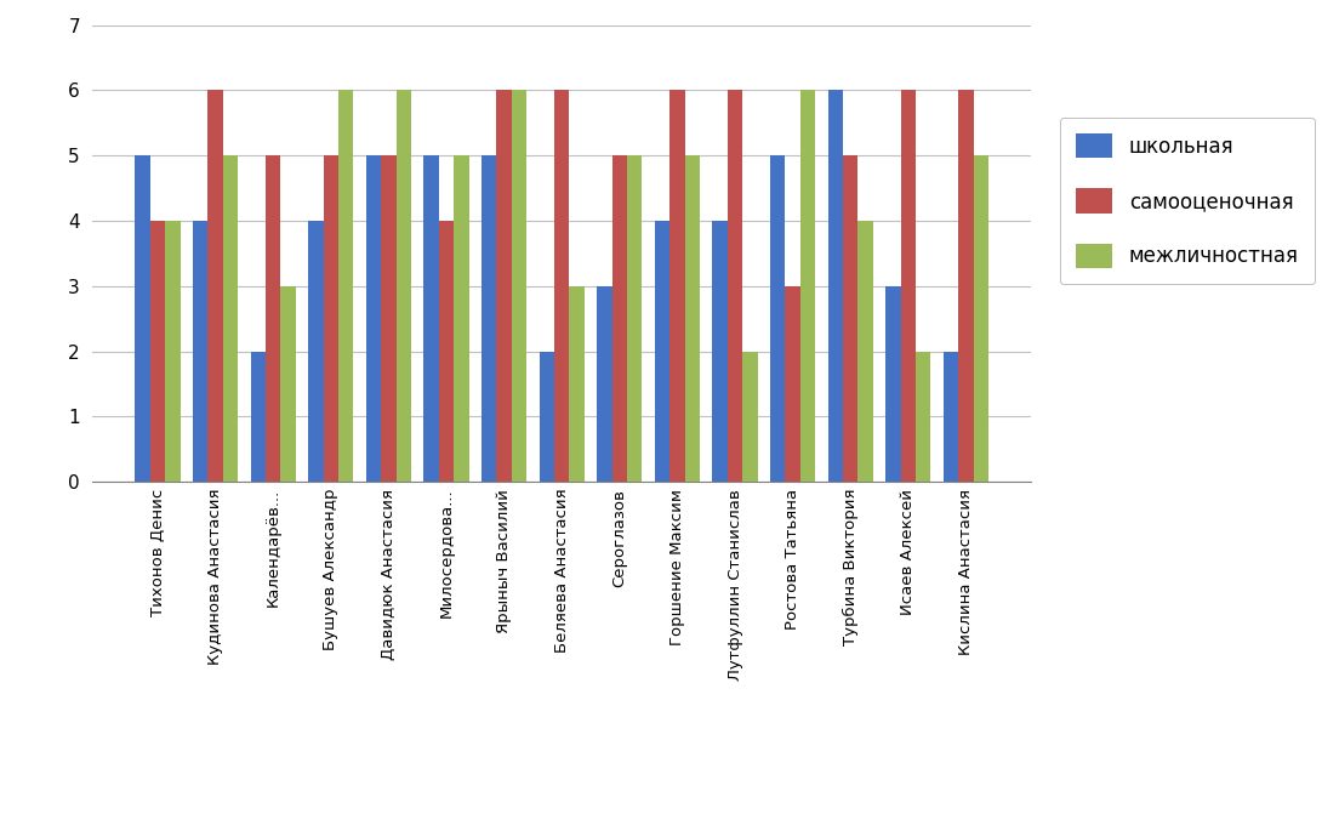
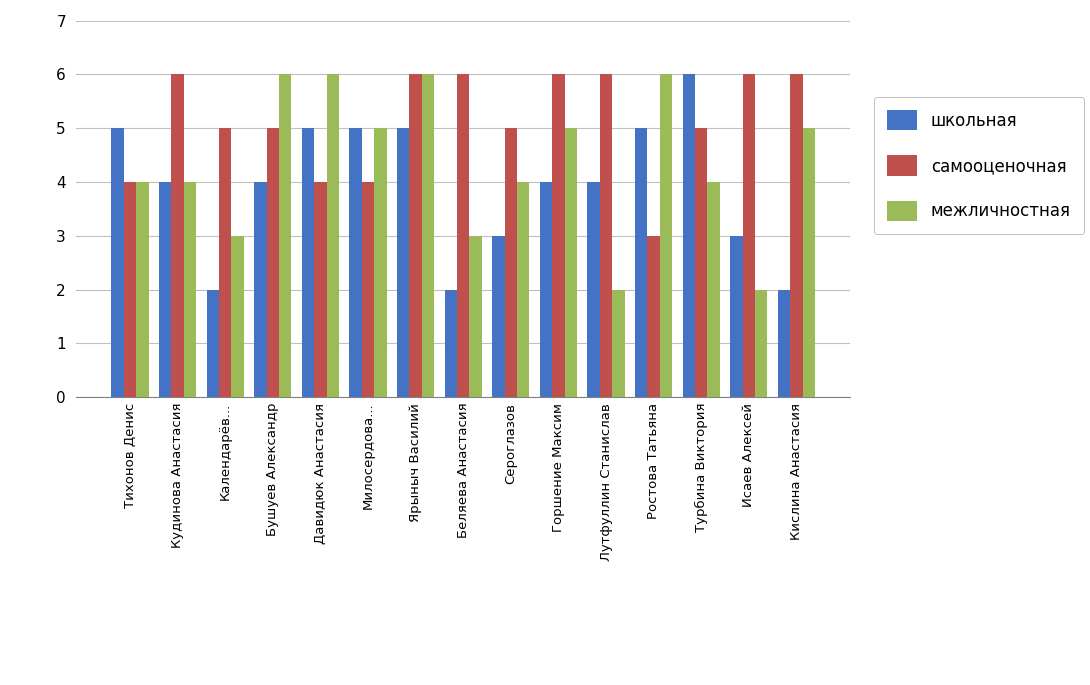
межличностная/Кудинова Анастасия: 5 -> 4
самооценочная/Давидюк Анастасия: 5 -> 4
межличностная/Сероглазов: 5 -> 4
